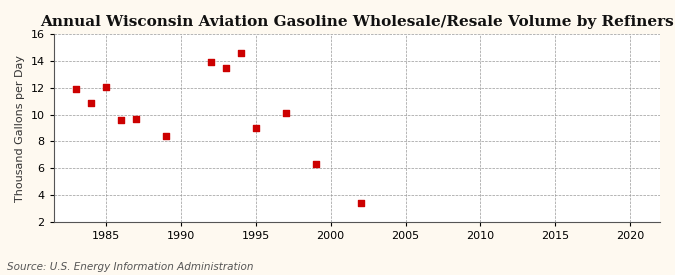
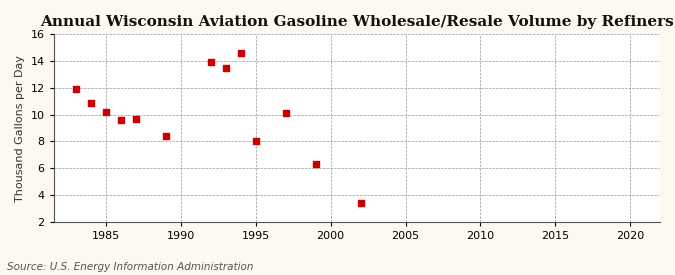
1985: 12.1 -> 10.2
1995: 9.0 -> 8.0
